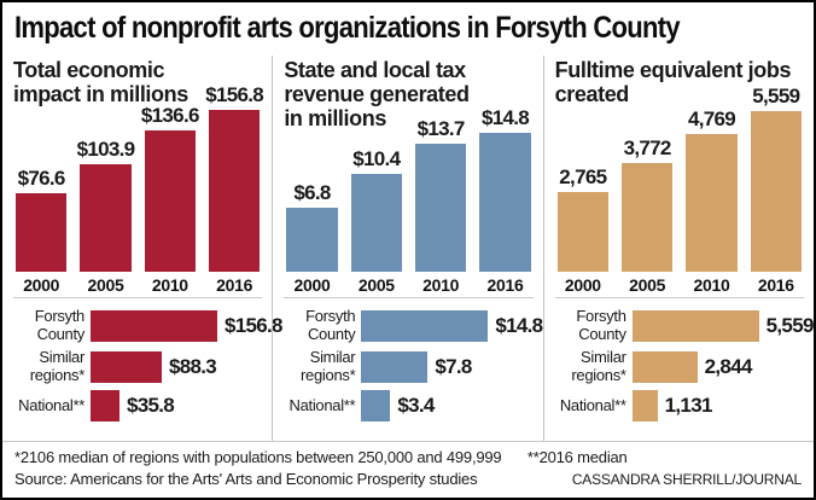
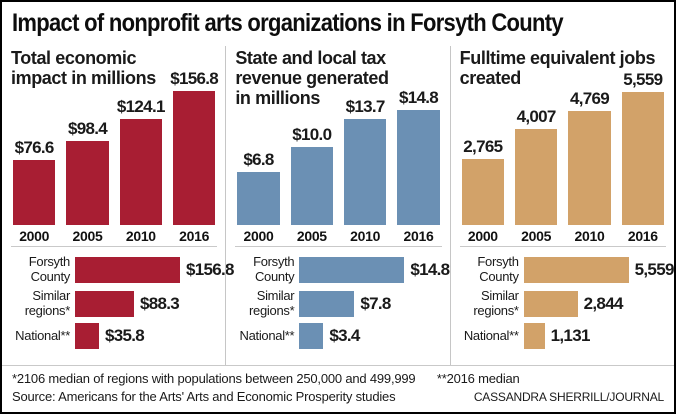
Total economic impact in millions/2005: $103.9 -> $98.4
Total economic impact in millions/2010: $136.6 -> $124.1
State and local tax revenue generated in millions/2005: $10.4 -> $10.0
Fulltime equivalent jobs created/2005: 3,772 -> 4,007
